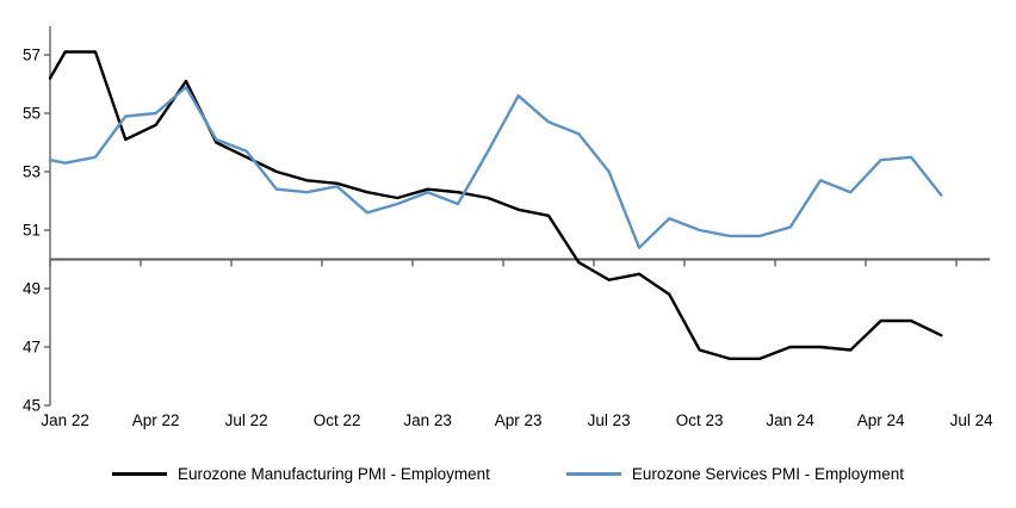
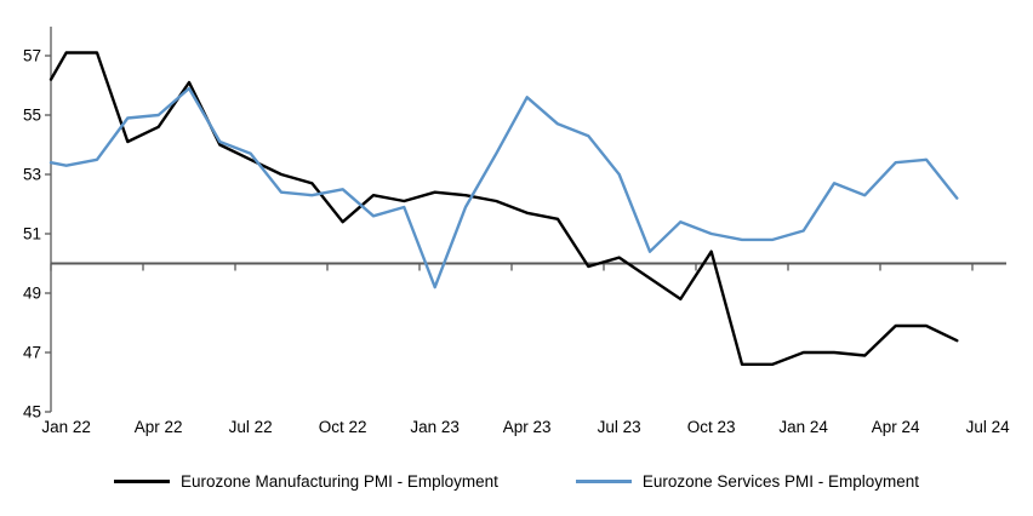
Eurozone Manufacturing PMI - Employment/Oct 22: 52.6 -> 51.4
Eurozone Services PMI - Employment/Jan 23: 52.3 -> 49.2
Eurozone Manufacturing PMI - Employment/Jul 23: 49.3 -> 50.2
Eurozone Manufacturing PMI - Employment/Oct 23: 46.9 -> 50.4
